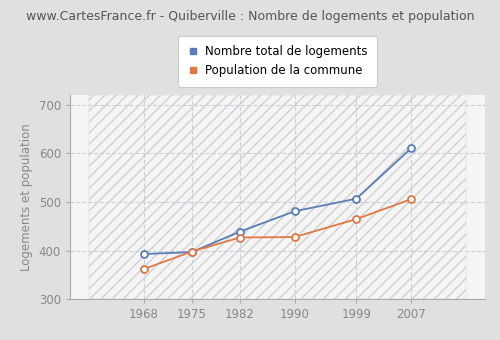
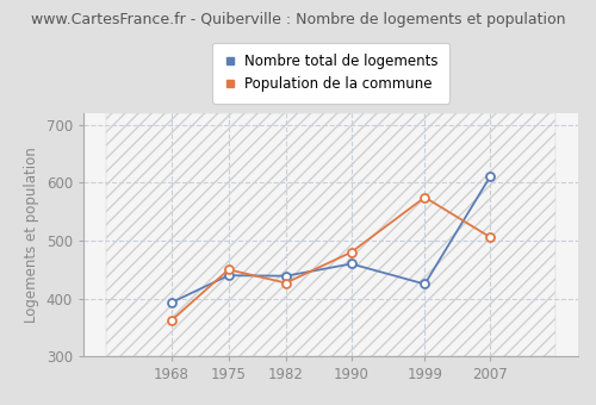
Nombre total de logements/1975: 397 -> 440
Population de la commune/1975: 398 -> 450
Nombre total de logements/1990: 481 -> 460
Population de la commune/1990: 428 -> 480
Nombre total de logements/1999: 507 -> 425
Population de la commune/1999: 465 -> 575
